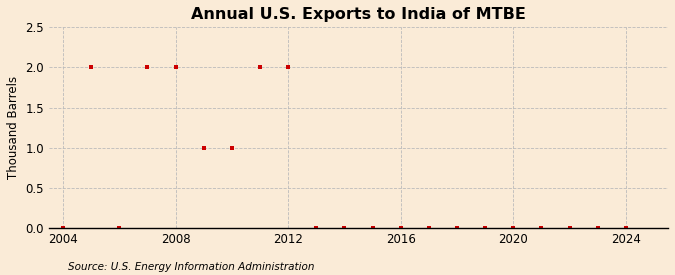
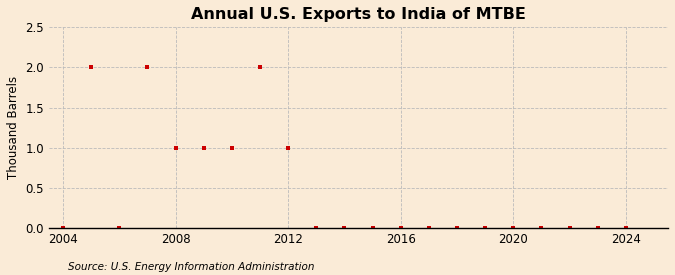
2008: 2 -> 1
2012: 2 -> 1
